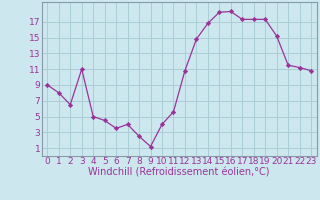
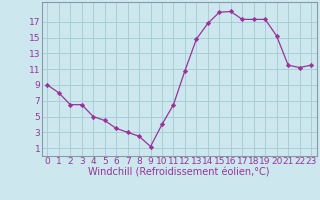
3: 11.0 -> 6.5
7: 4.0 -> 3.0
11: 5.6 -> 6.5
23: 10.8 -> 11.5
